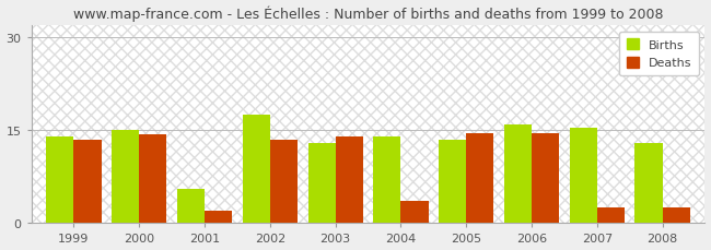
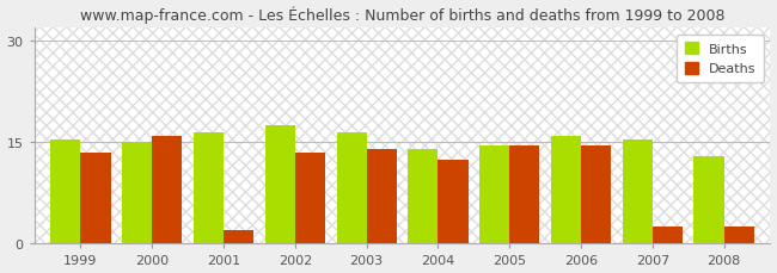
Births/1999: 14.0 -> 15.5
Deaths/2000: 14.4 -> 16.0
Births/2001: 5.6 -> 16.5
Births/2003: 13.0 -> 16.5
Deaths/2004: 3.6 -> 12.5
Births/2005: 13.4 -> 14.5
